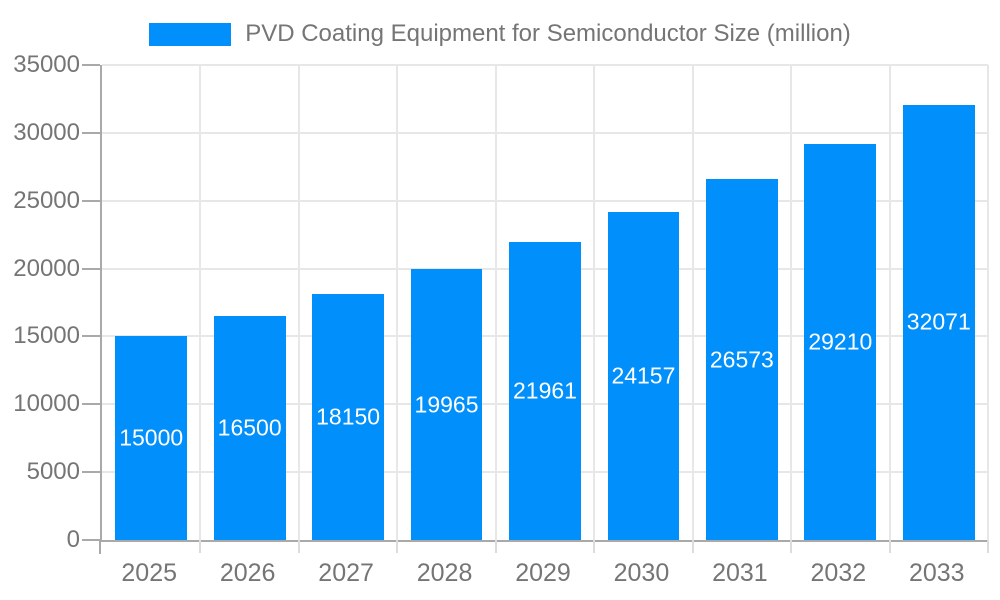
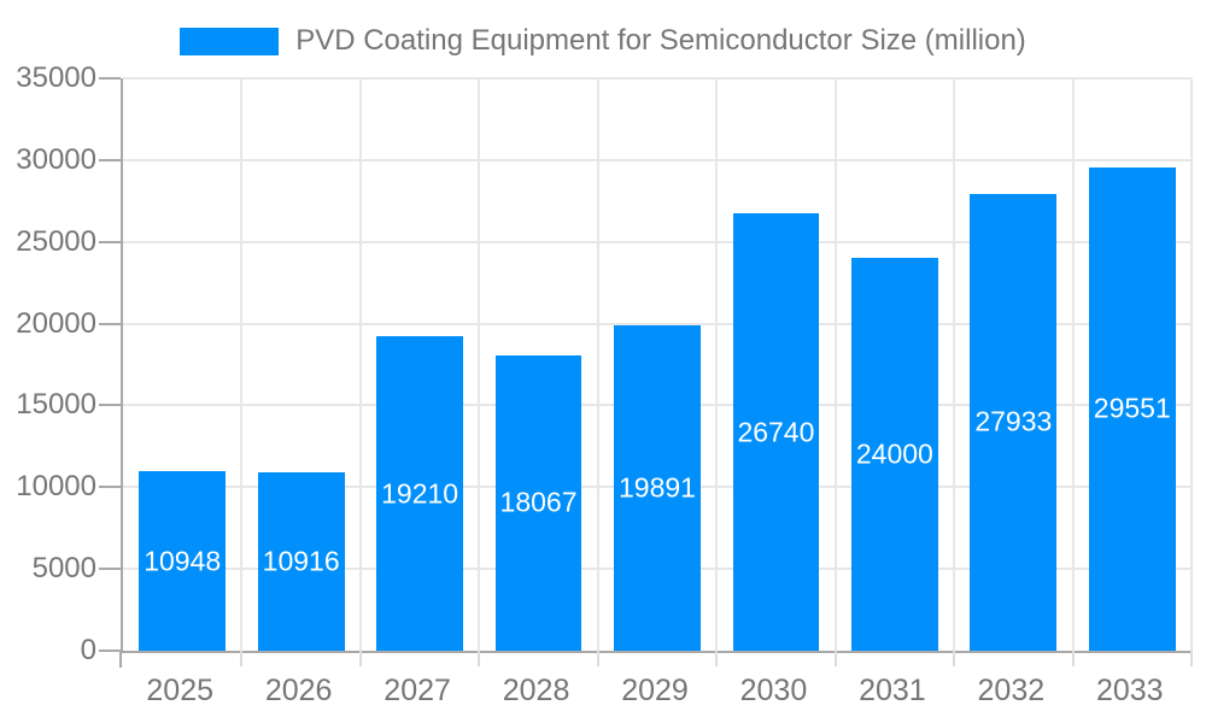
2025: 15000 -> 10948
2026: 16500 -> 10916
2027: 18150 -> 19210
2028: 19965 -> 18067
2029: 21961 -> 19891
2030: 24157 -> 26740
2031: 26573 -> 24000
2032: 29210 -> 27933
2033: 32071 -> 29551
